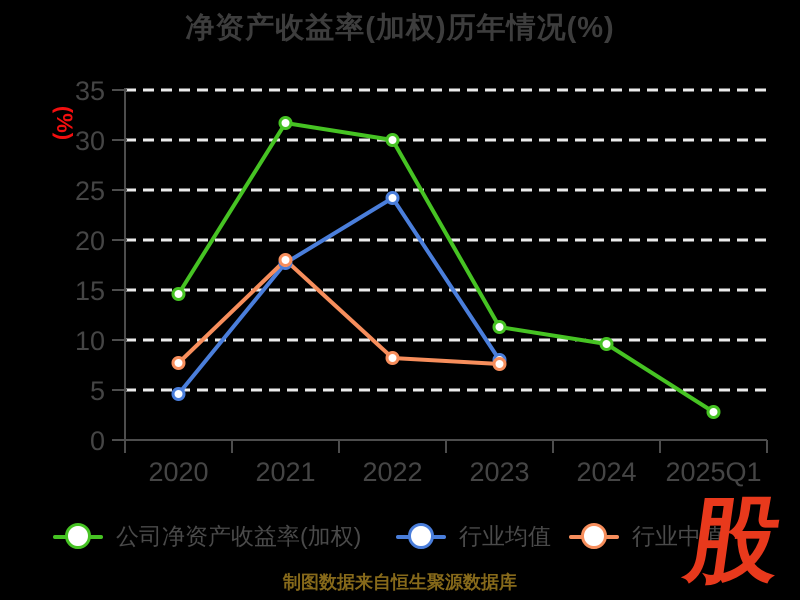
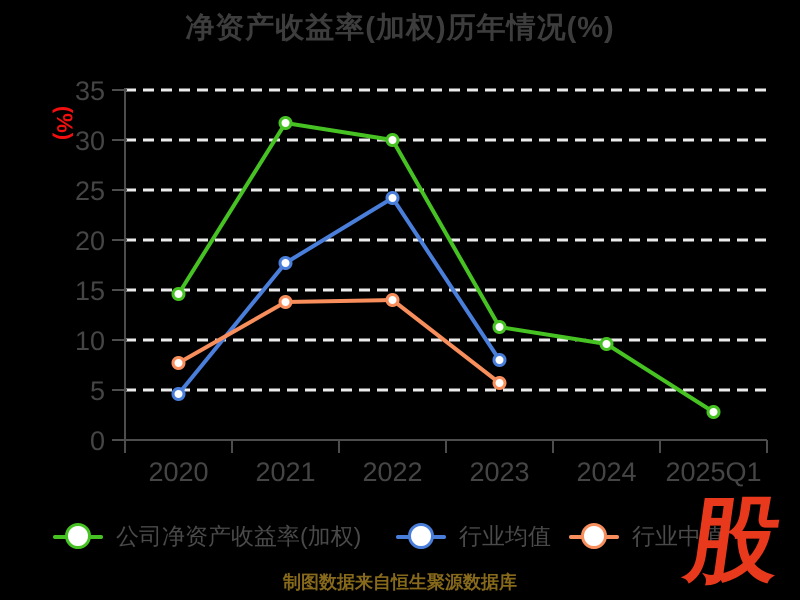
行业中值/2021: 18.0 -> 13.8
行业中值/2022: 8.2 -> 14.0
行业中值/2023: 7.6 -> 5.7
